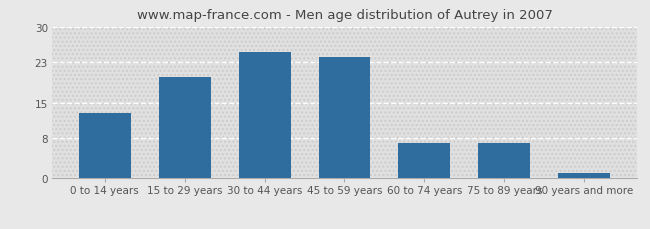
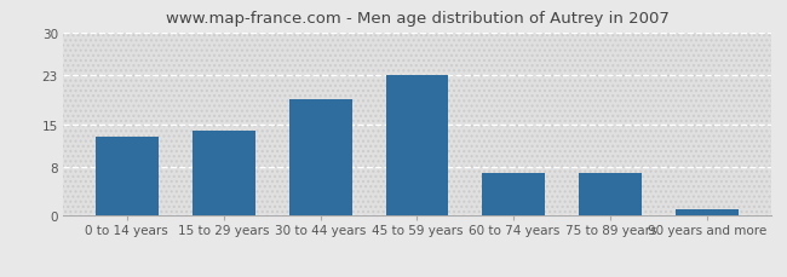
15 to 29 years: 20 -> 14
30 to 44 years: 25 -> 19
45 to 59 years: 24 -> 23
